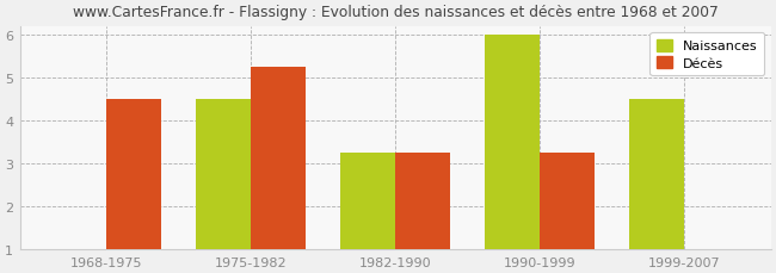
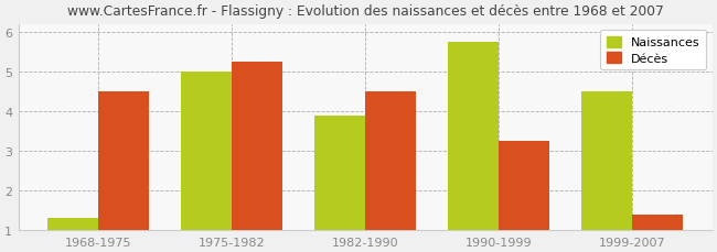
Naissances/1968-1975: 1.00 -> 1.30
Naissances/1975-1982: 4.50 -> 5.00
Naissances/1982-1990: 3.25 -> 3.90
Décès/1982-1990: 3.25 -> 4.50
Naissances/1990-1999: 6.00 -> 5.75
Décès/1999-2007: 1.00 -> 1.40
